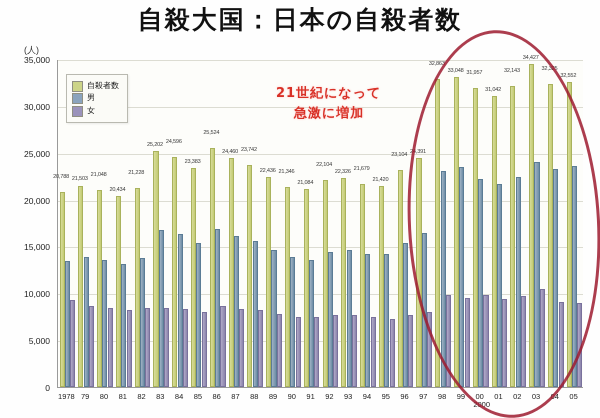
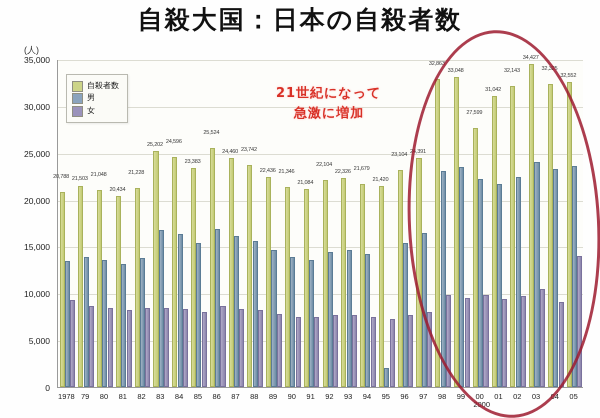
男/95: 14000 -> 2000
自殺者数/00: 31,957 -> 27,599
女/05: 9000 -> 14000
